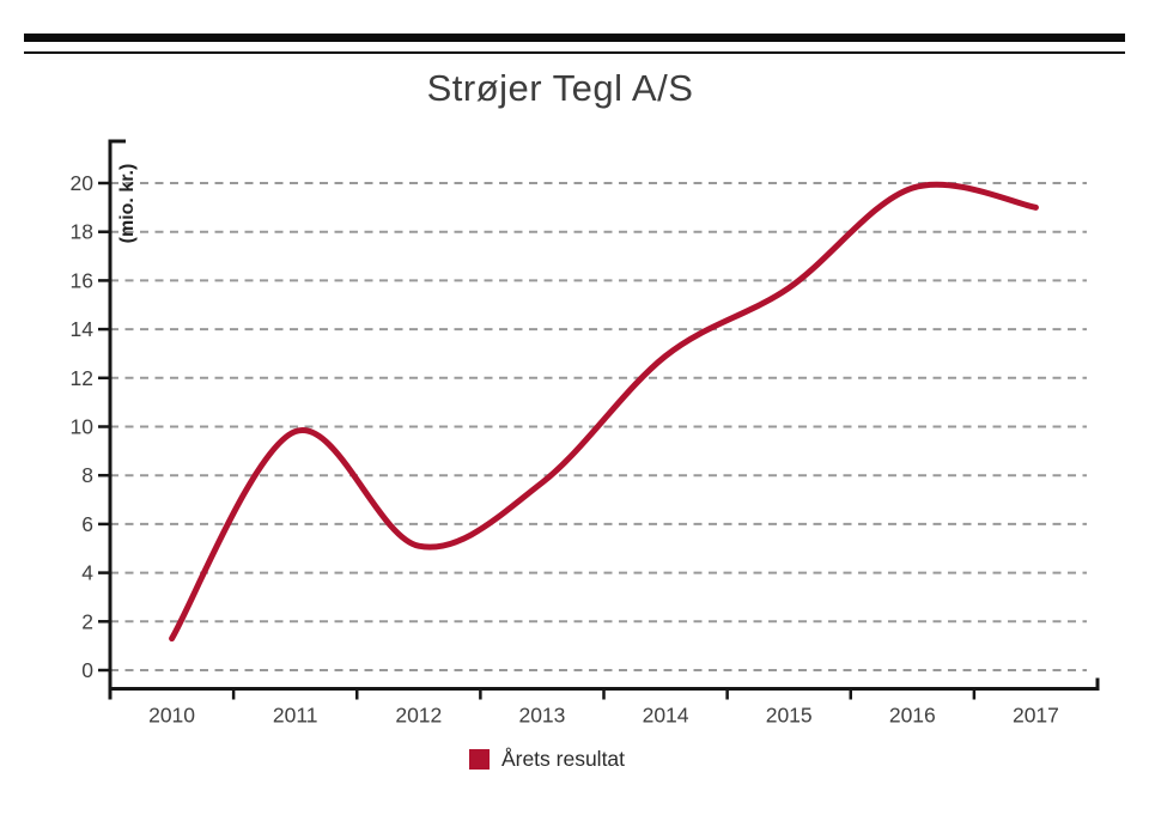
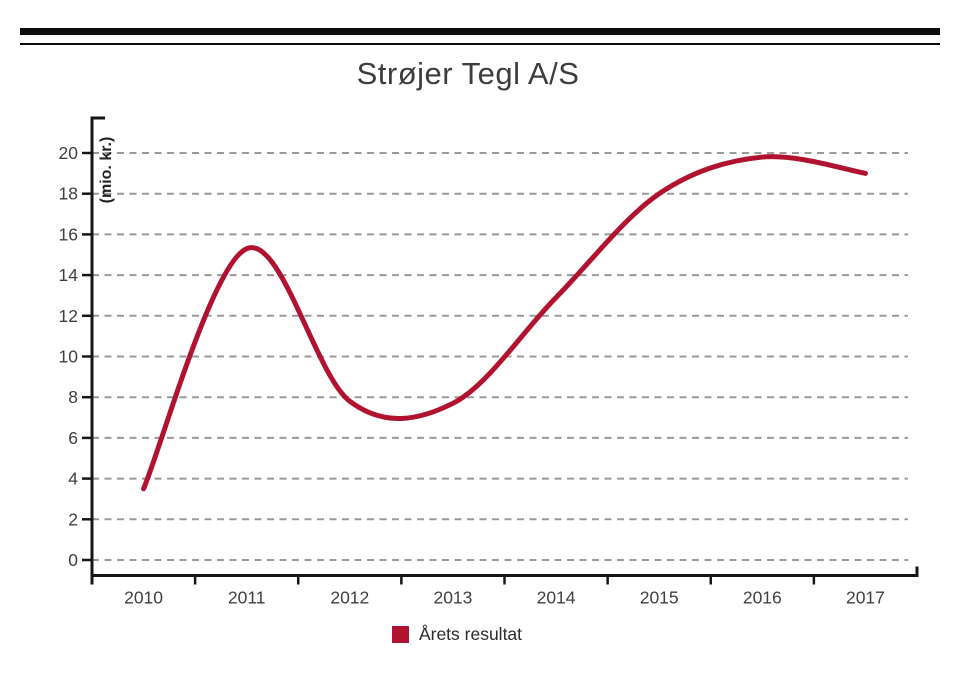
2010: 1.3 -> 3.5
2011: 9.8 -> 15.3
2012: 5.1 -> 7.8
2015: 15.7 -> 18.0
